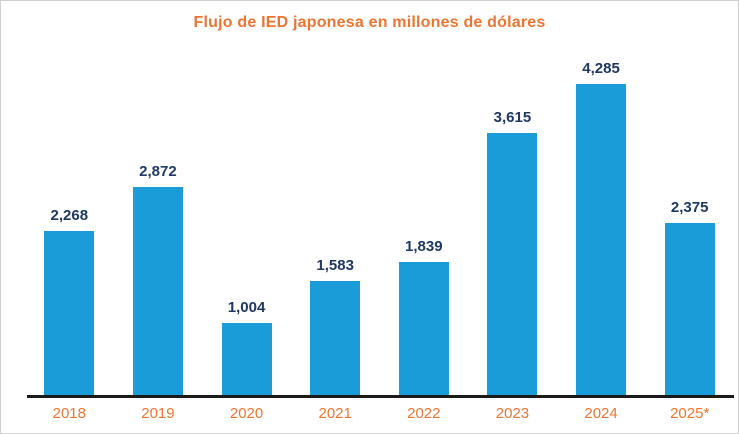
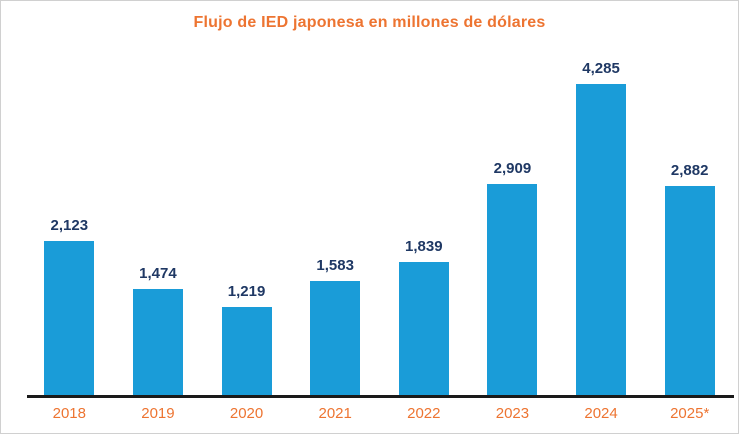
2018: 2,268 -> 2,123
2019: 2,872 -> 1,474
2020: 1,004 -> 1,219
2023: 3,615 -> 2,909
2025*: 2,375 -> 2,882
